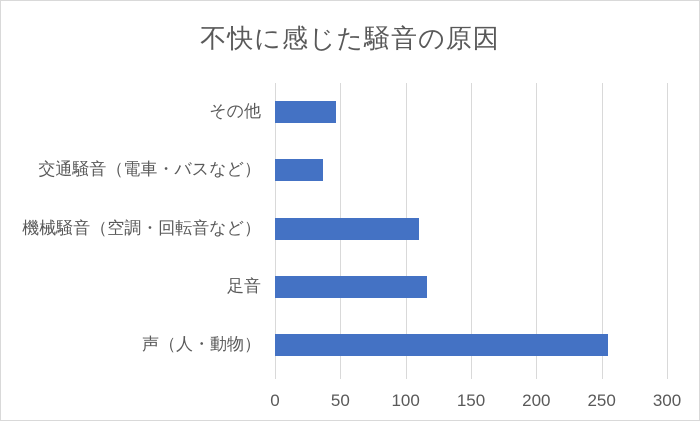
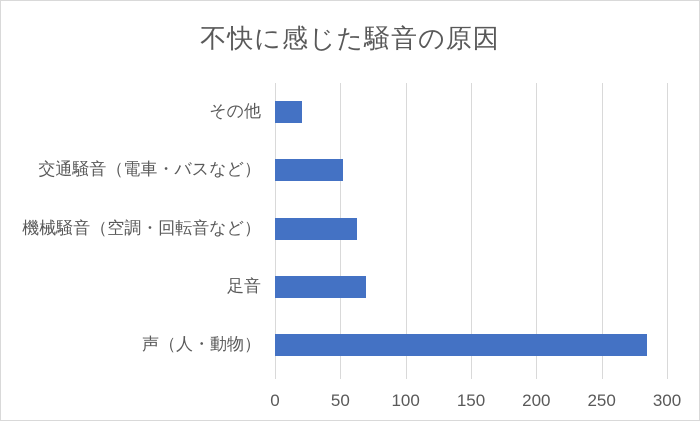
その他: 47 -> 21
交通騒音（電車・バスなど）: 37 -> 52
機械騒音（空調・回転音など）: 110 -> 63
足音: 116 -> 70
声（人・動物）: 255 -> 285
